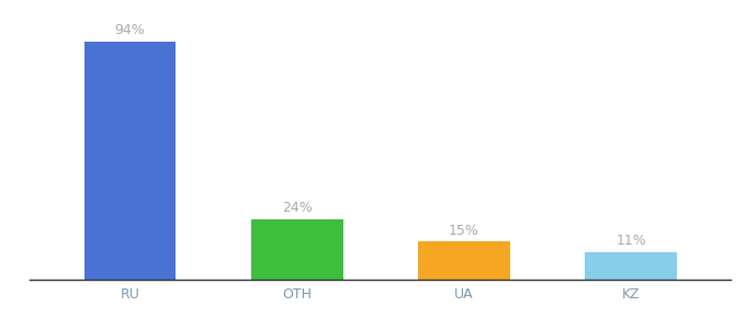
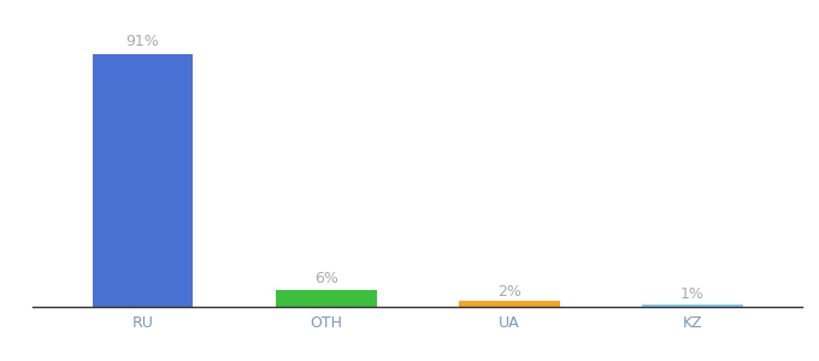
RU: 94% -> 91%
OTH: 24% -> 6%
UA: 15% -> 2%
KZ: 11% -> 1%
